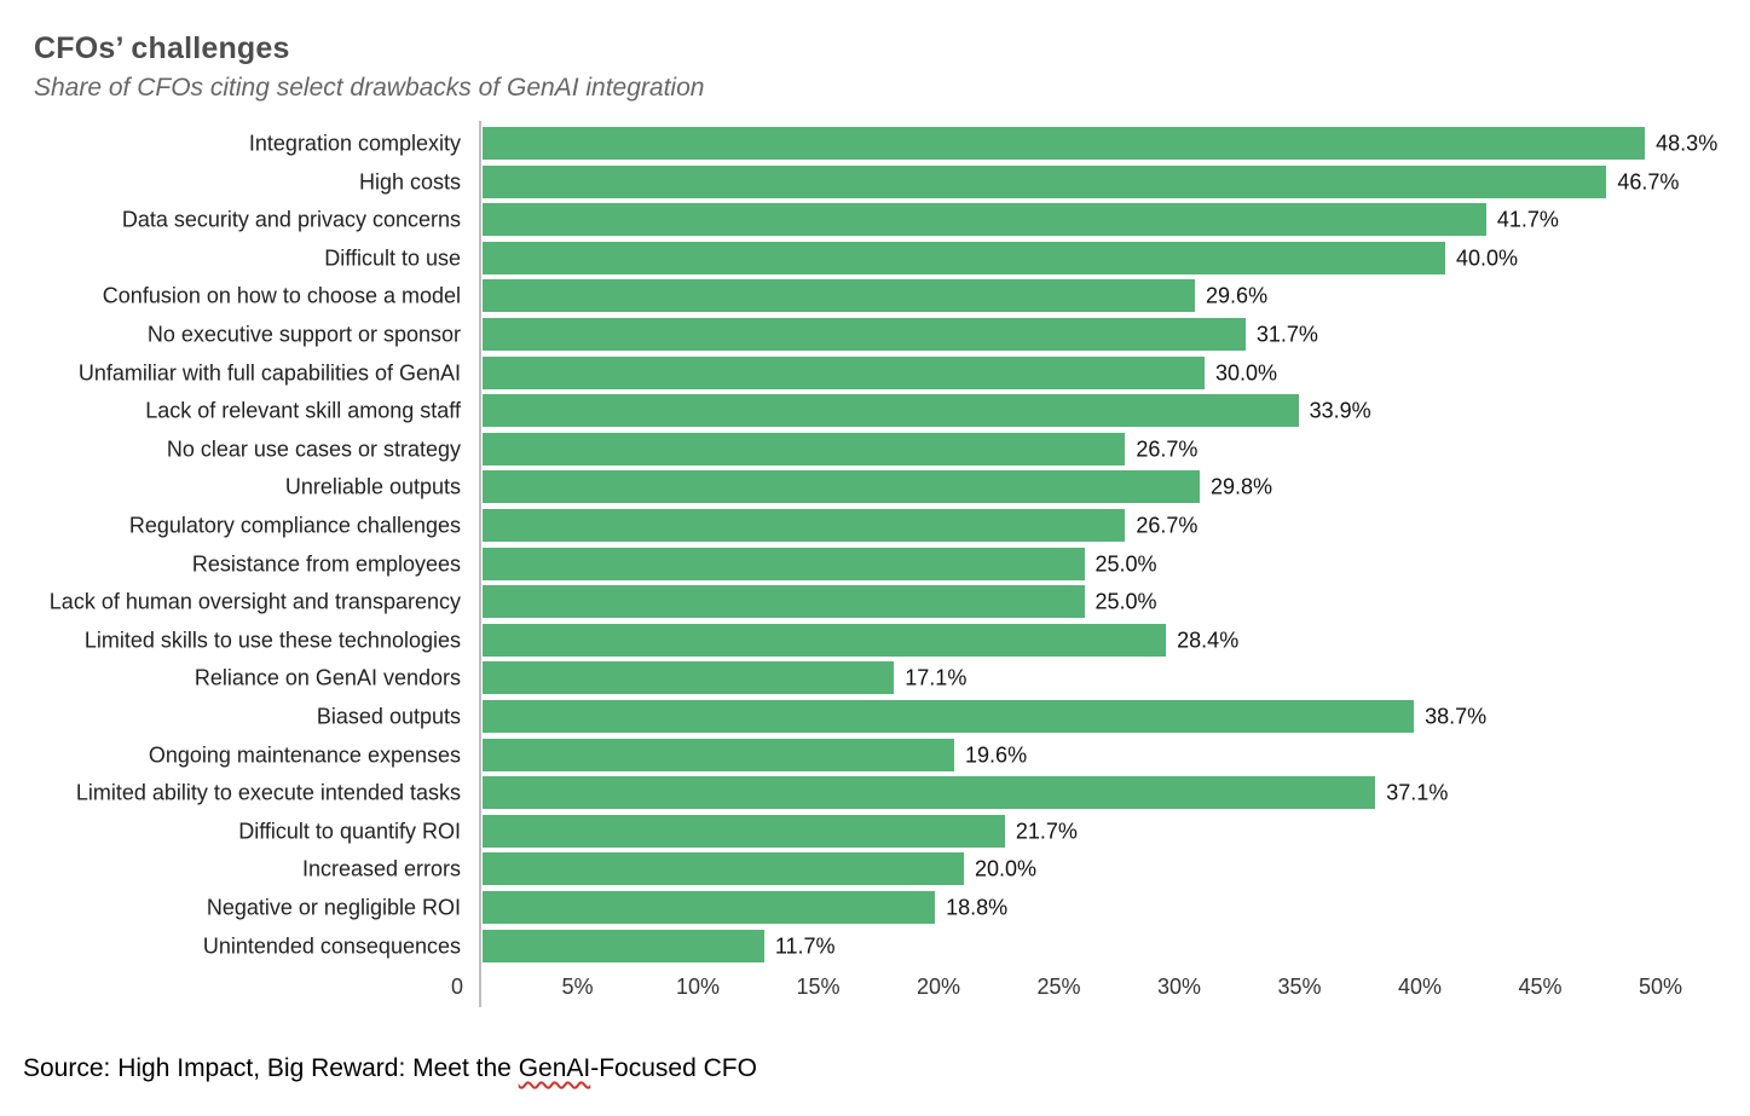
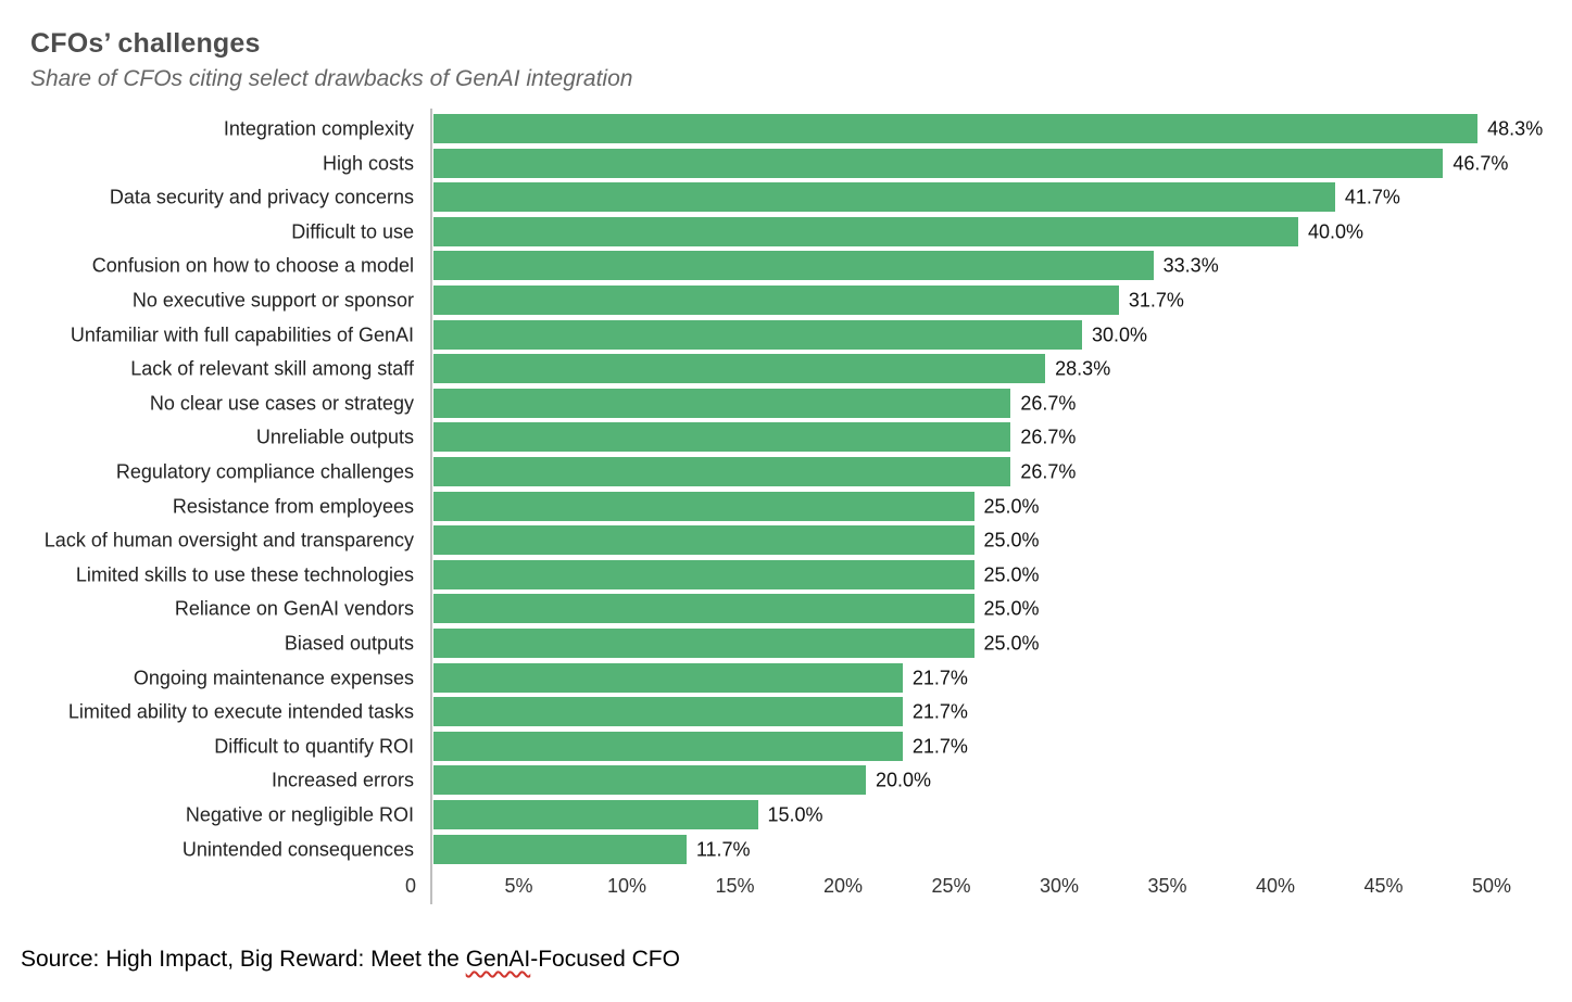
Confusion on how to choose a model: 29.6% -> 33.3%
Lack of relevant skill among staff: 33.9% -> 28.3%
Unreliable outputs: 29.8% -> 26.7%
Limited skills to use these technologies: 28.4% -> 25.0%
Reliance on GenAI vendors: 17.1% -> 25.0%
Biased outputs: 38.7% -> 25.0%
Ongoing maintenance expenses: 19.6% -> 21.7%
Limited ability to execute intended tasks: 37.1% -> 21.7%
Negative or negligible ROI: 18.8% -> 15.0%
